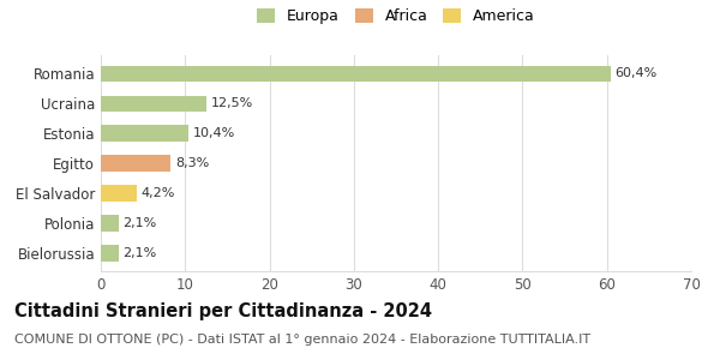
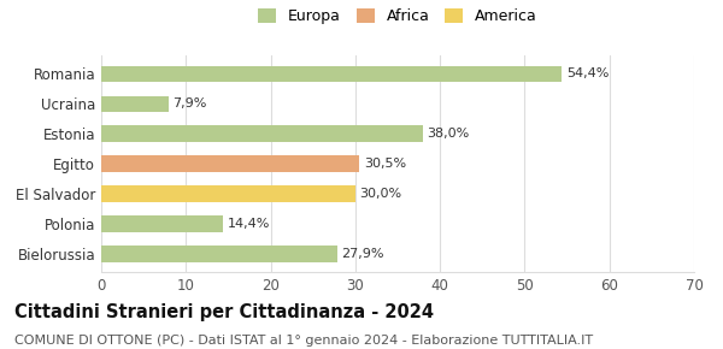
Romania: 60,4% -> 54,4%
Ucraina: 12,5% -> 7,9%
Estonia: 10,4% -> 38,0%
Egitto: 8,3% -> 30,5%
El Salvador: 4,2% -> 30,0%
Polonia: 2,1% -> 14,4%
Bielorussia: 2,1% -> 27,9%
